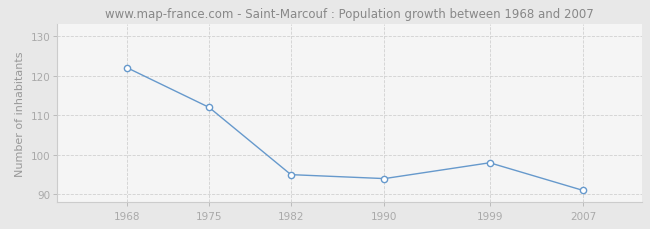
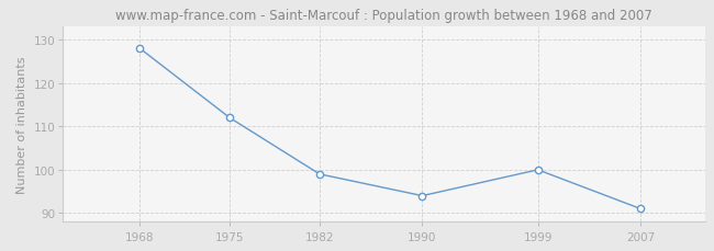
1968: 122 -> 128
1982: 95 -> 99
1999: 98 -> 100
